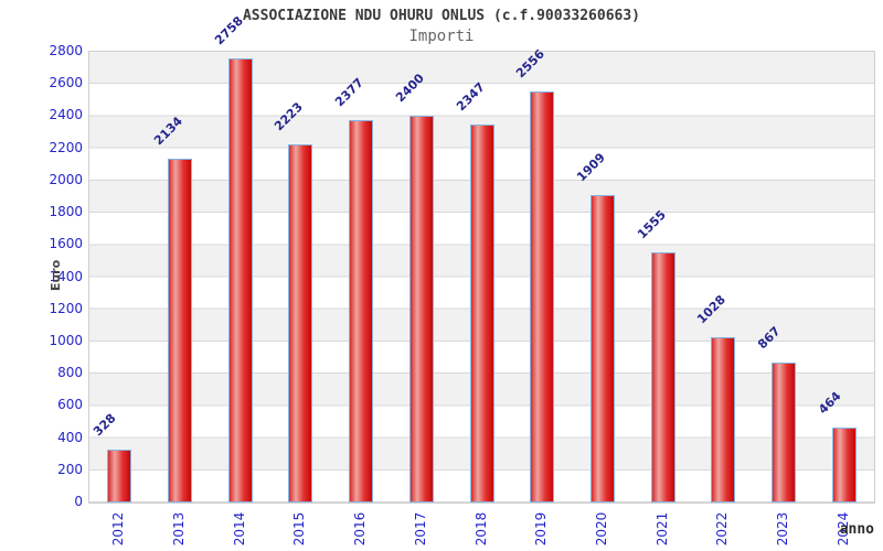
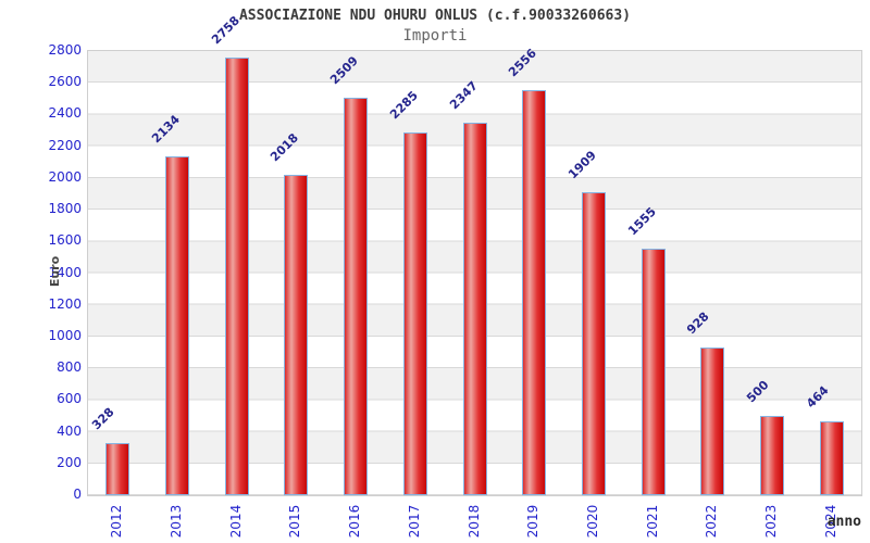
2015: 2223 -> 2018
2016: 2377 -> 2509
2017: 2400 -> 2285
2022: 1028 -> 928
2023: 867 -> 500
